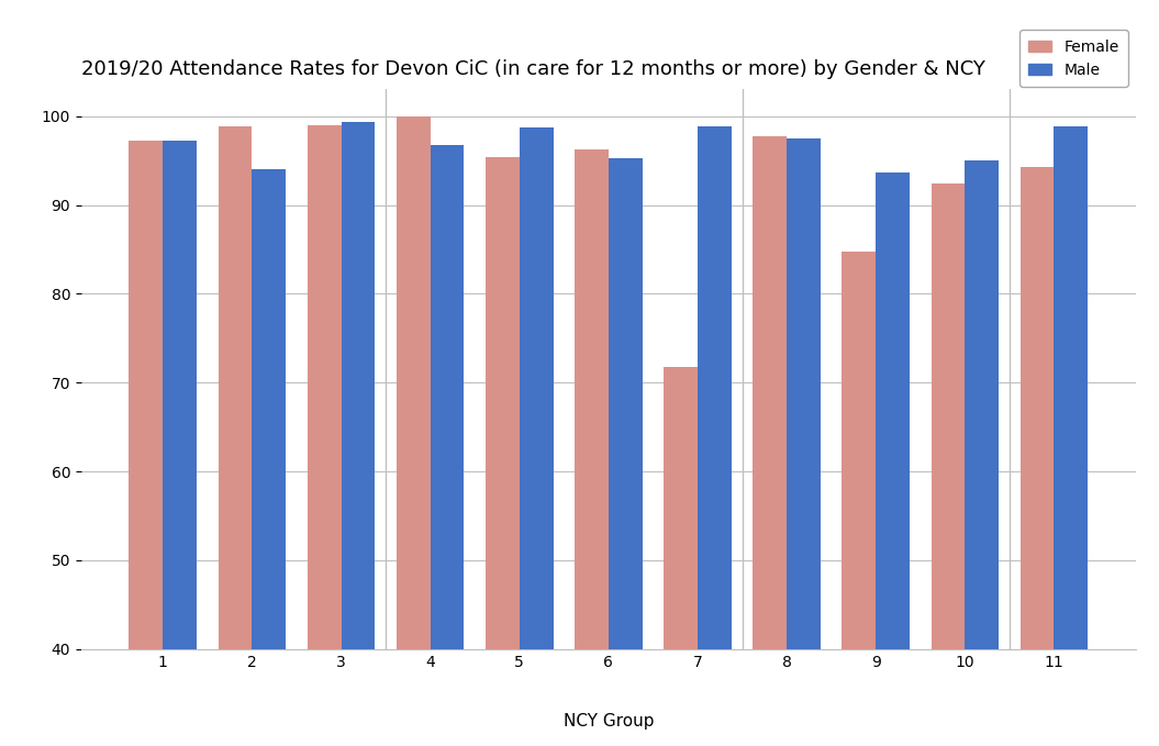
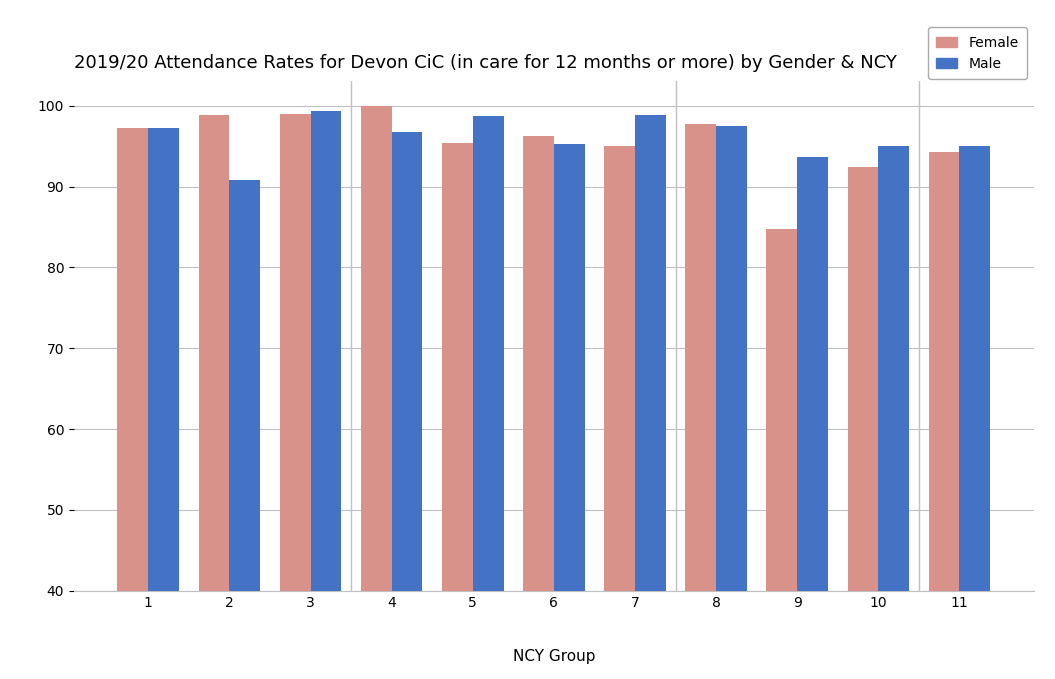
Male/2: 94.0 -> 90.8
Female/7: 71.8 -> 95.0
Male/11: 98.8 -> 95.0
